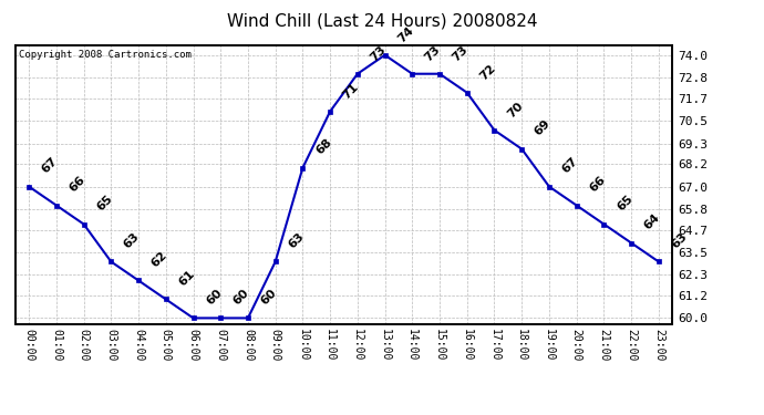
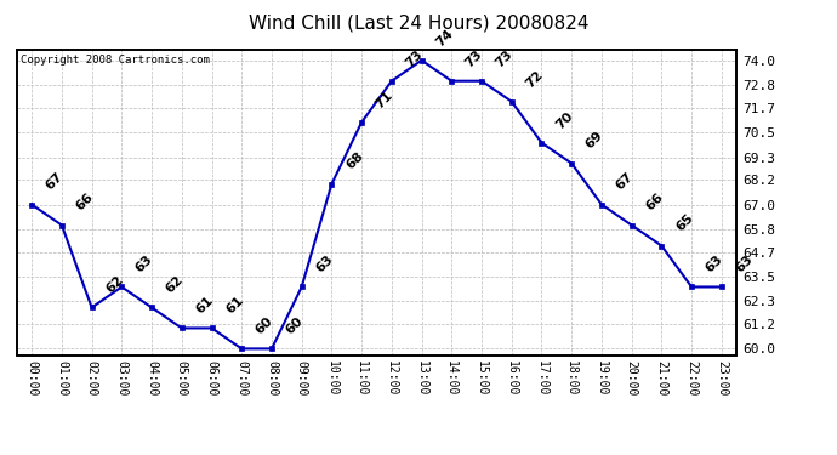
02:00: 65 -> 62
06:00: 60 -> 61
22:00: 64 -> 63
